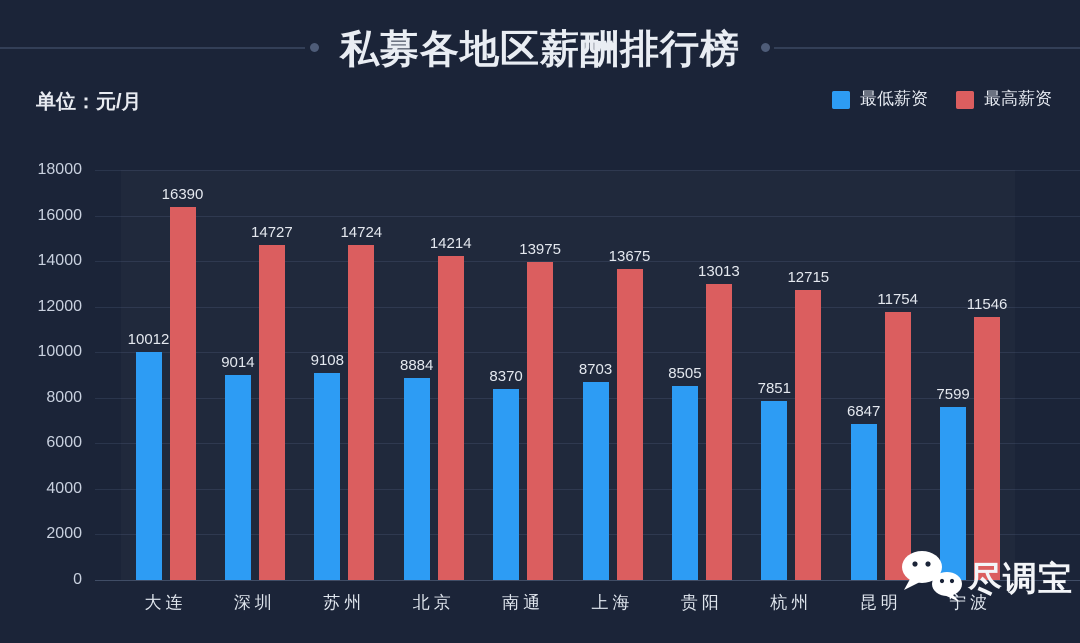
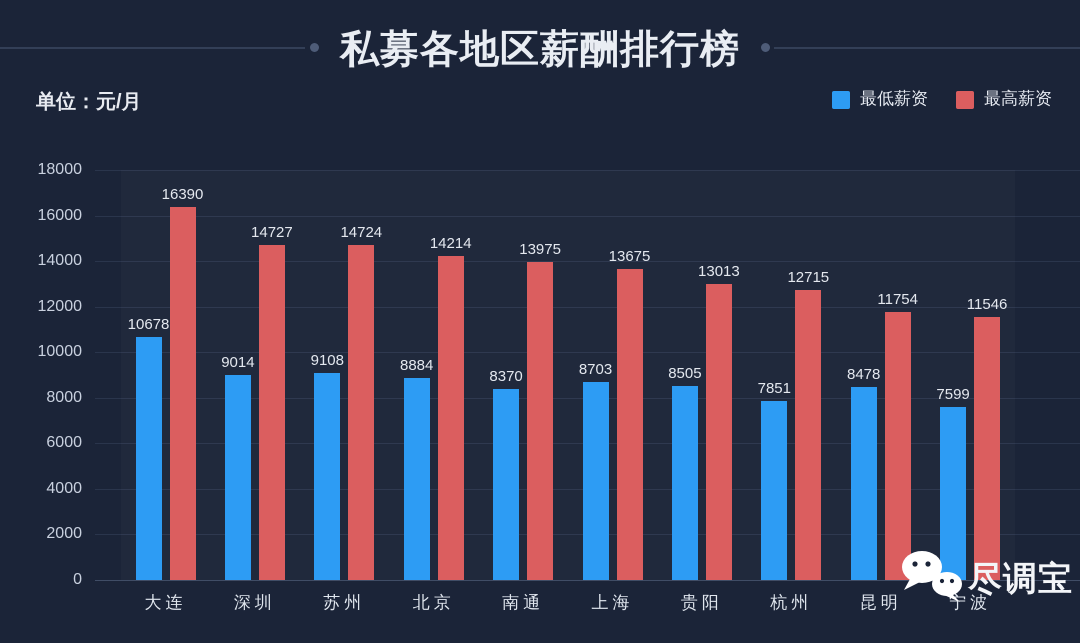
最低薪资/大连: 10012 -> 10678
最低薪资/昆明: 6847 -> 8478
